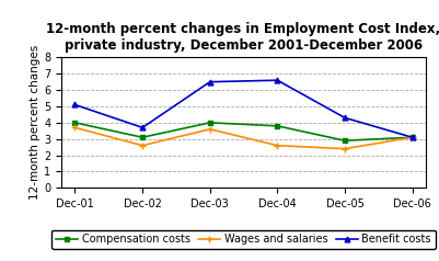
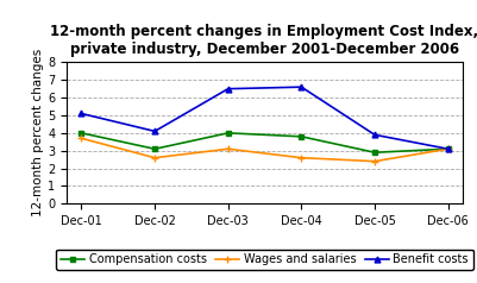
Benefit costs/Dec-02: 3.7 -> 4.1
Wages and salaries/Dec-03: 3.6 -> 3.1
Benefit costs/Dec-05: 4.3 -> 3.9
